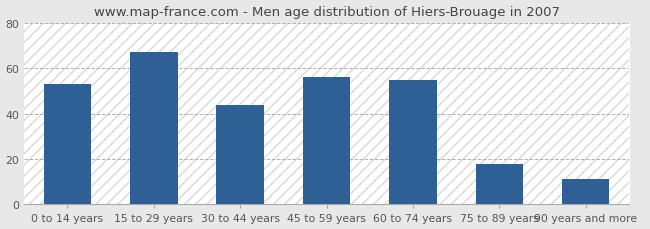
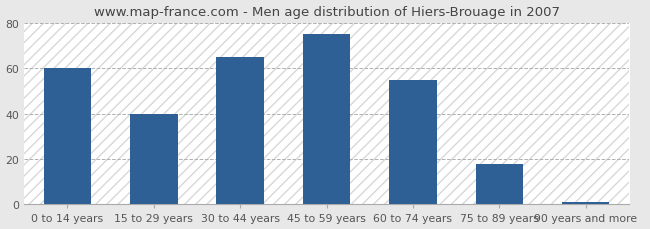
0 to 14 years: 53 -> 60
15 to 29 years: 67 -> 40
30 to 44 years: 44 -> 65
45 to 59 years: 56 -> 75
90 years and more: 11 -> 1
